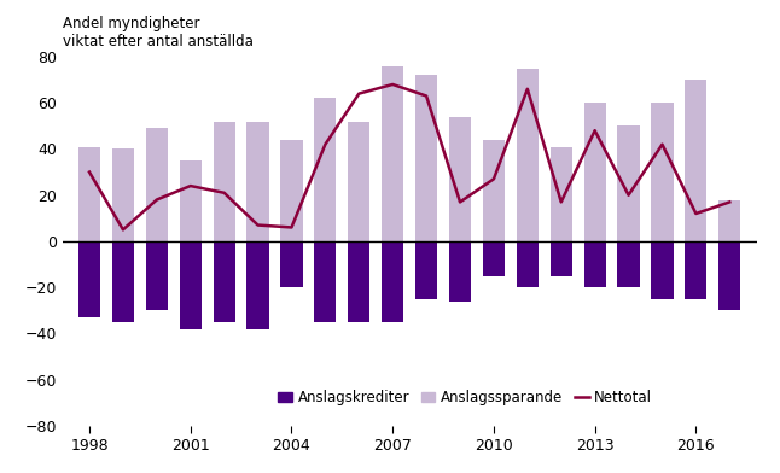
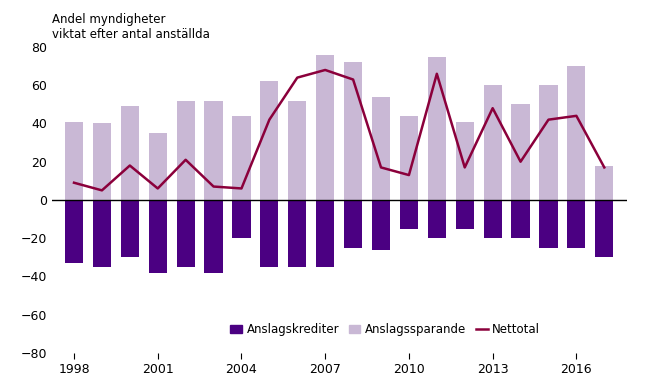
Nettotal/1998: 30 -> 9
Nettotal/2001: 24 -> 6
Nettotal/2010: 27 -> 13
Nettotal/2016: 12 -> 44
